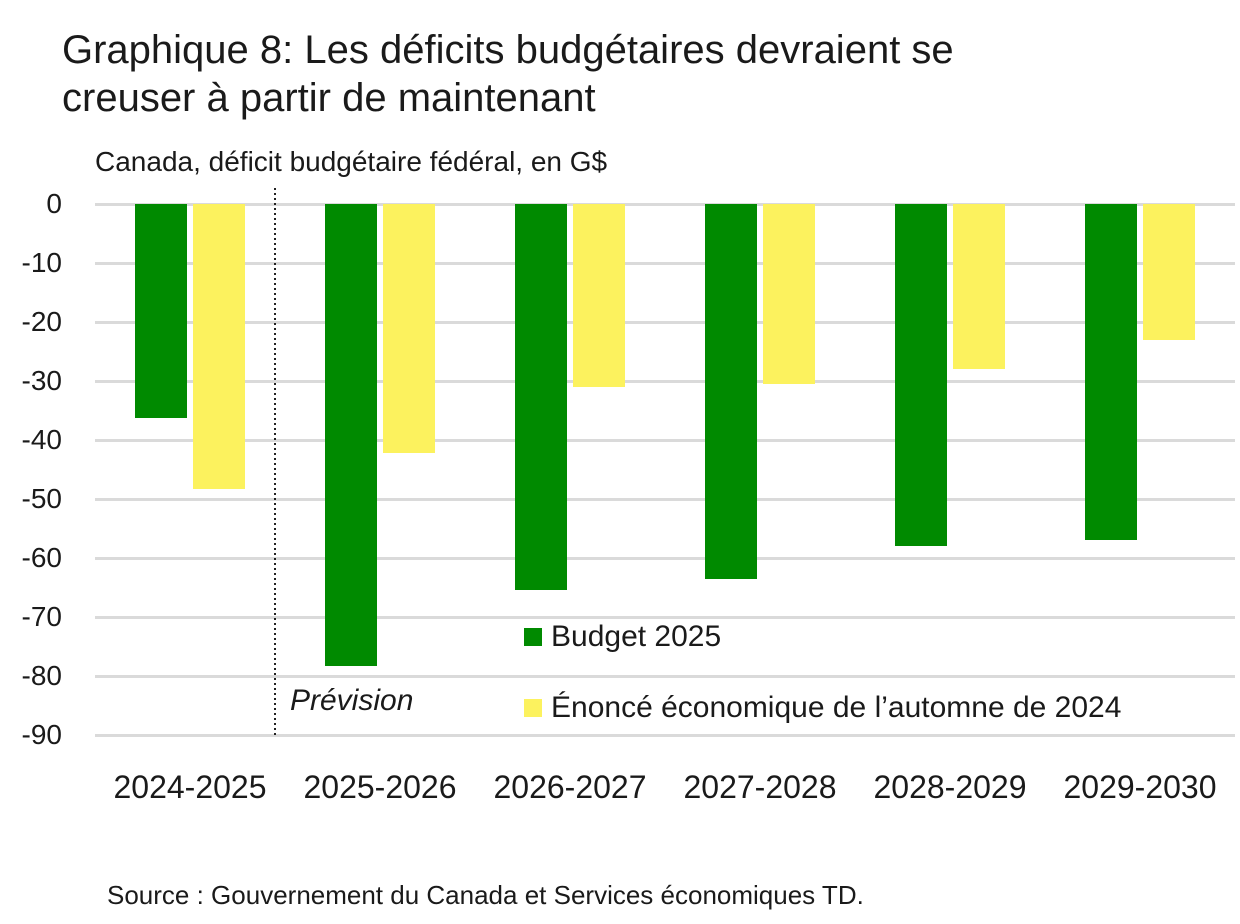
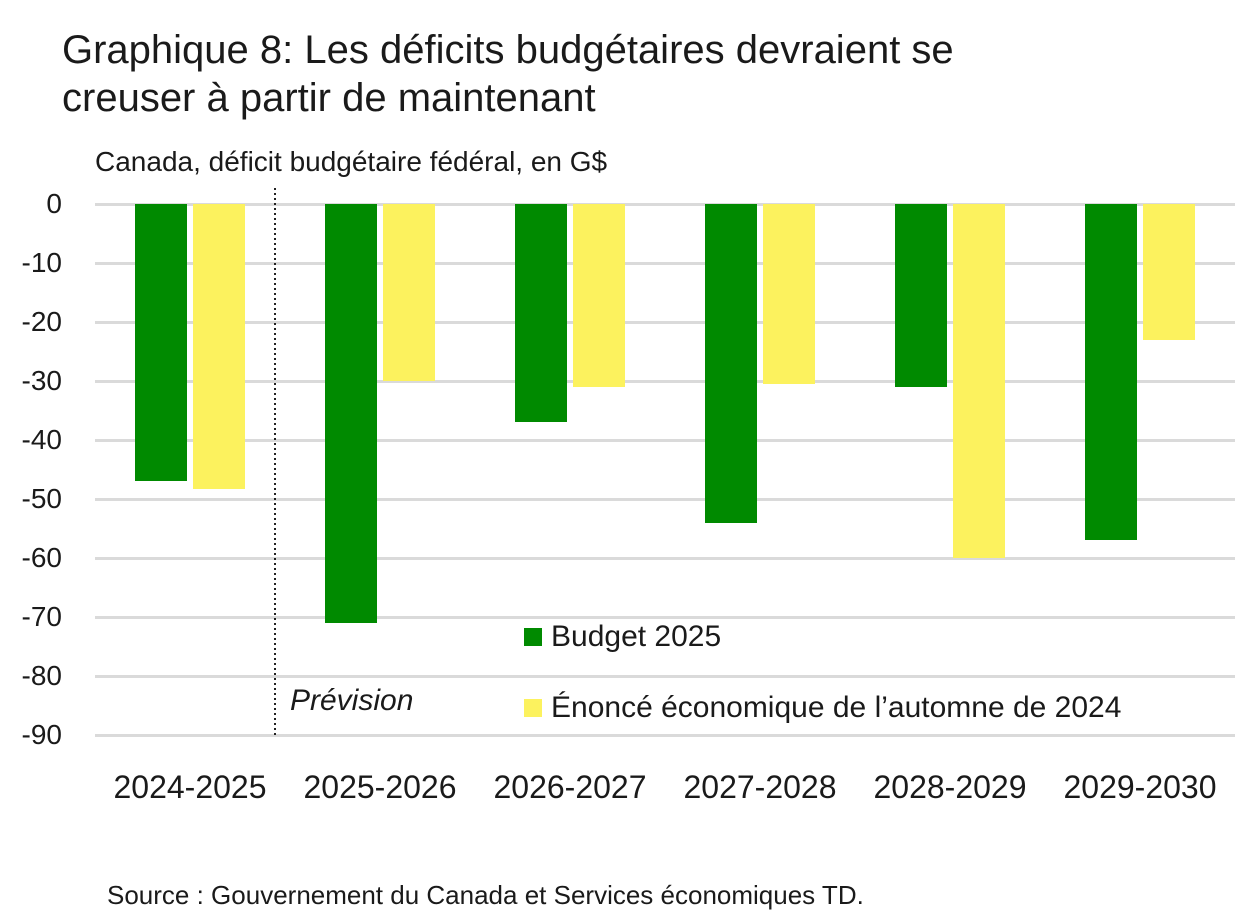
Budget 2025/2024-2025: -36 -> -47
Budget 2025/2025-2026: -78 -> -71
Énoncé économique de l’automne de 2024/2025-2026: -42 -> -30
Budget 2025/2026-2027: -65 -> -37
Budget 2025/2027-2028: -64 -> -54
Budget 2025/2028-2029: -58 -> -31
Énoncé économique de l’automne de 2024/2028-2029: -28 -> -60
